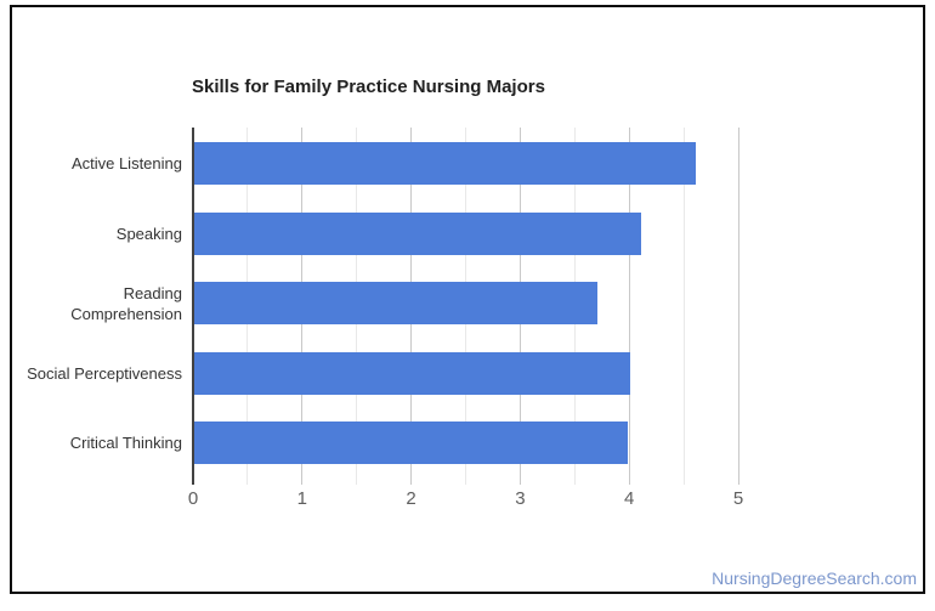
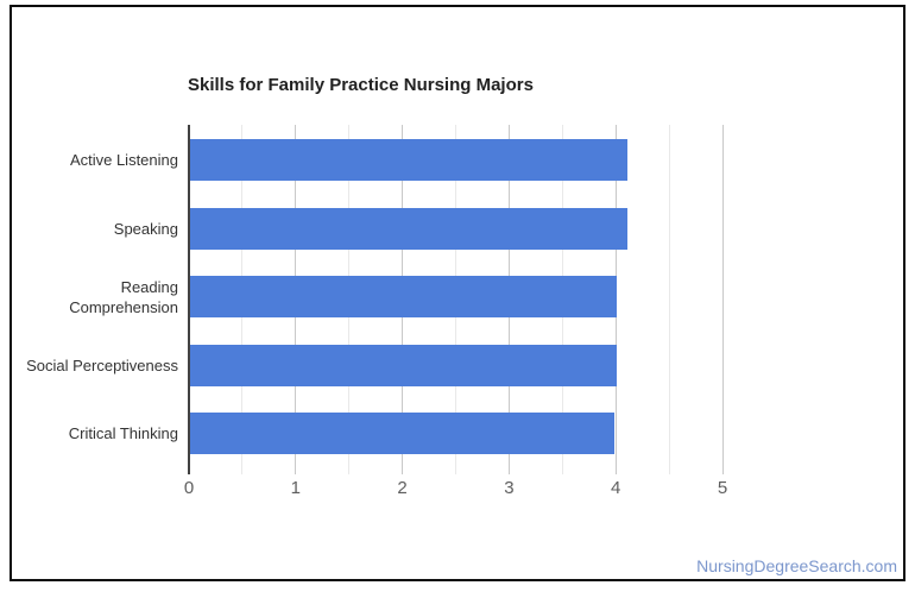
Active Listening: 4.6 -> 4.1
Reading Comprehension: 3.7 -> 4.0
